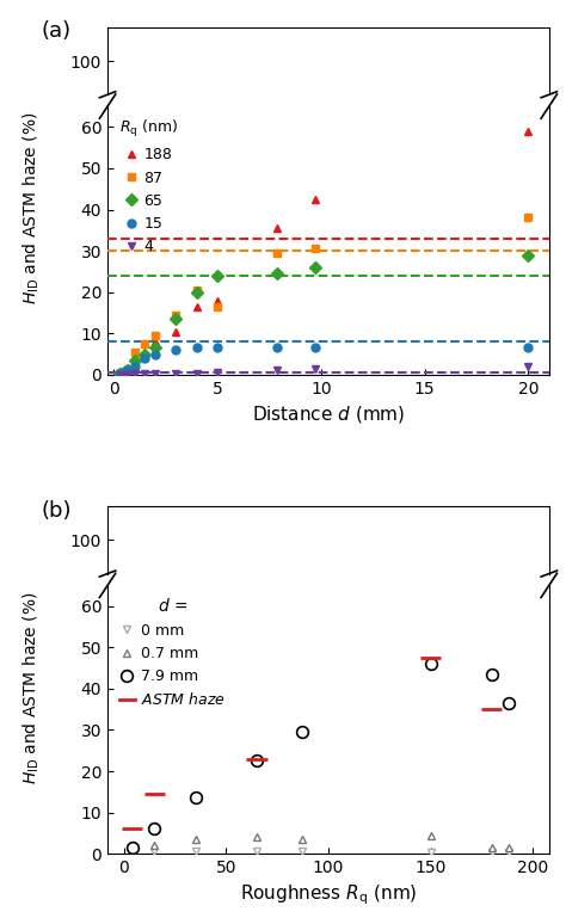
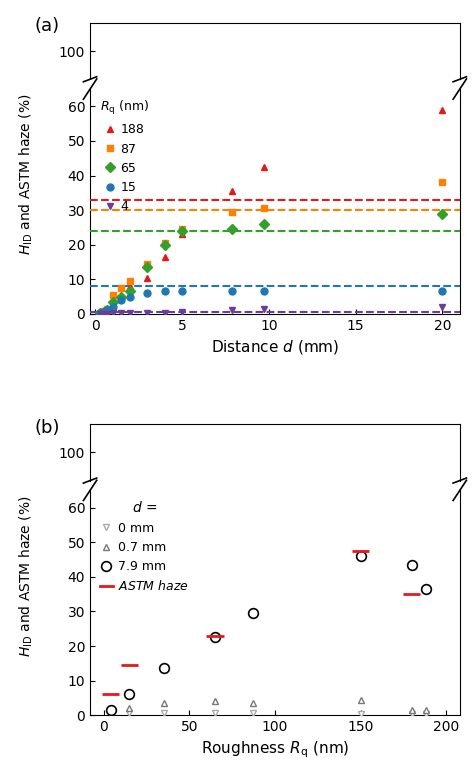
188/5: 18.0 -> 23.0
87/5: 16.5 -> 24.5
